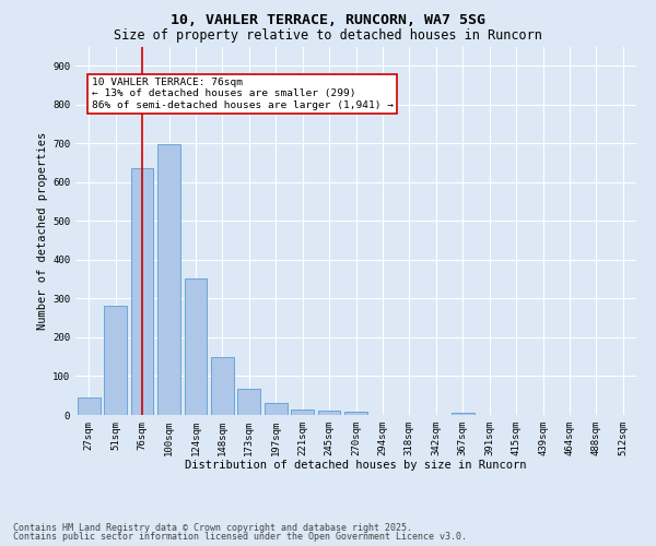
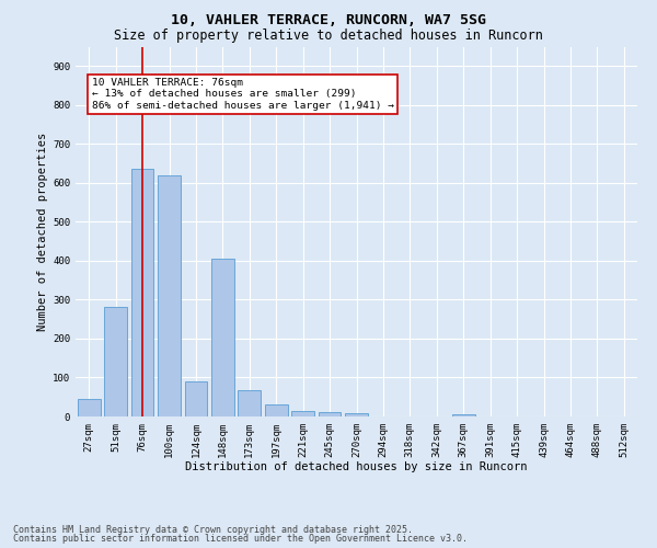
100sqm: 697 -> 620
124sqm: 351 -> 90
148sqm: 148 -> 405
